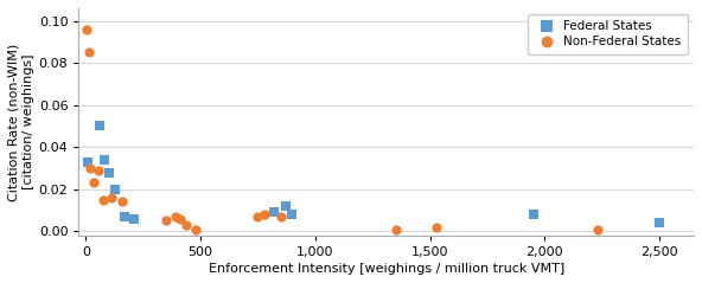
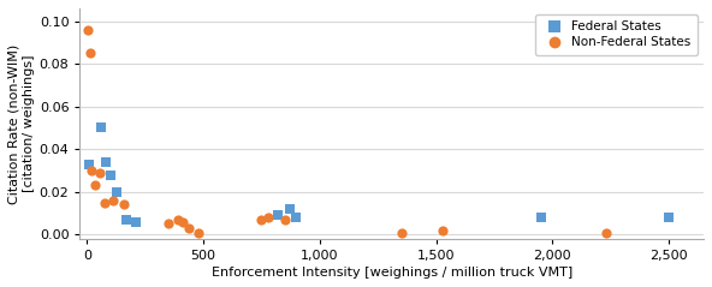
Federal States/2,500: 0.004 -> 0.008
